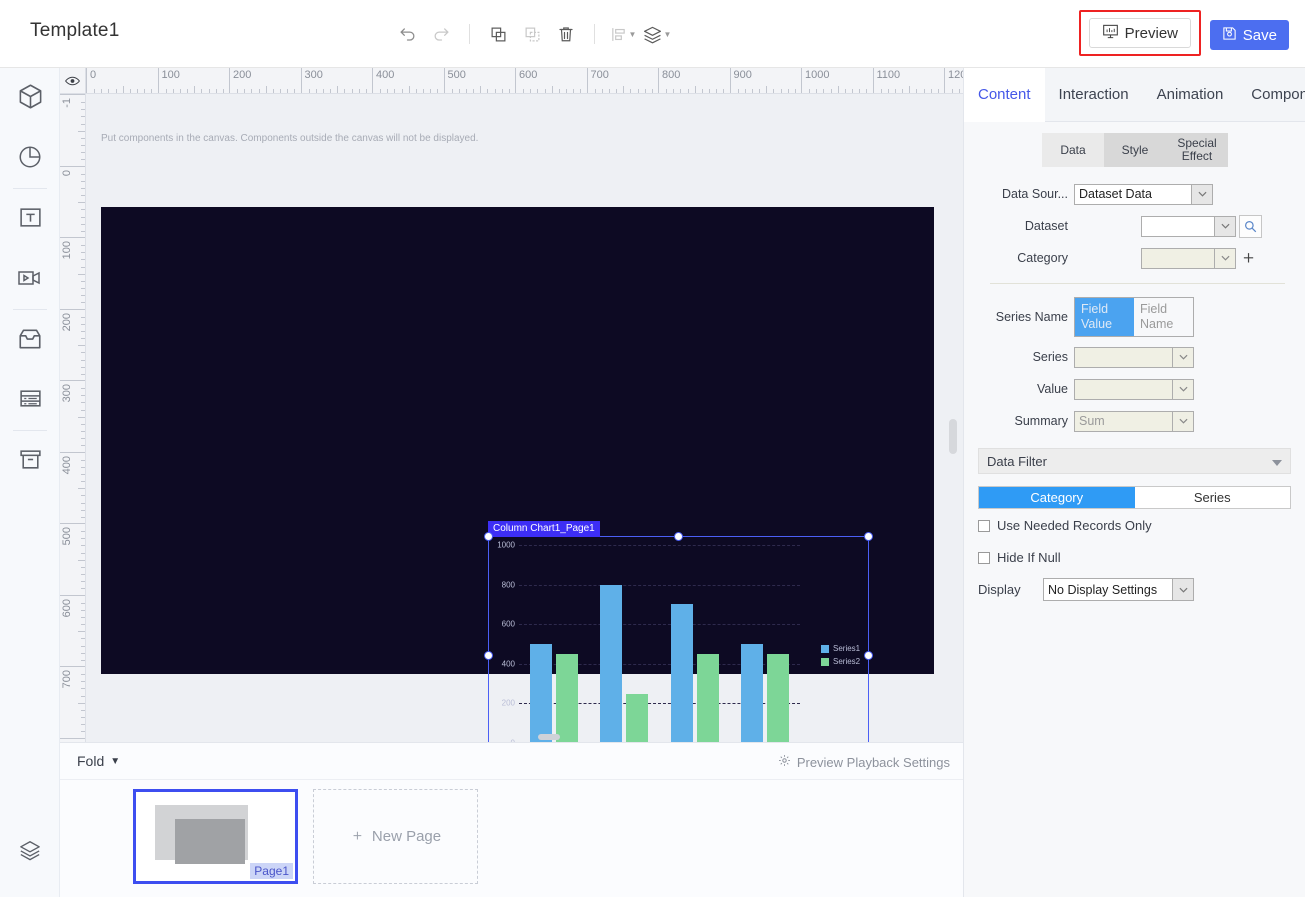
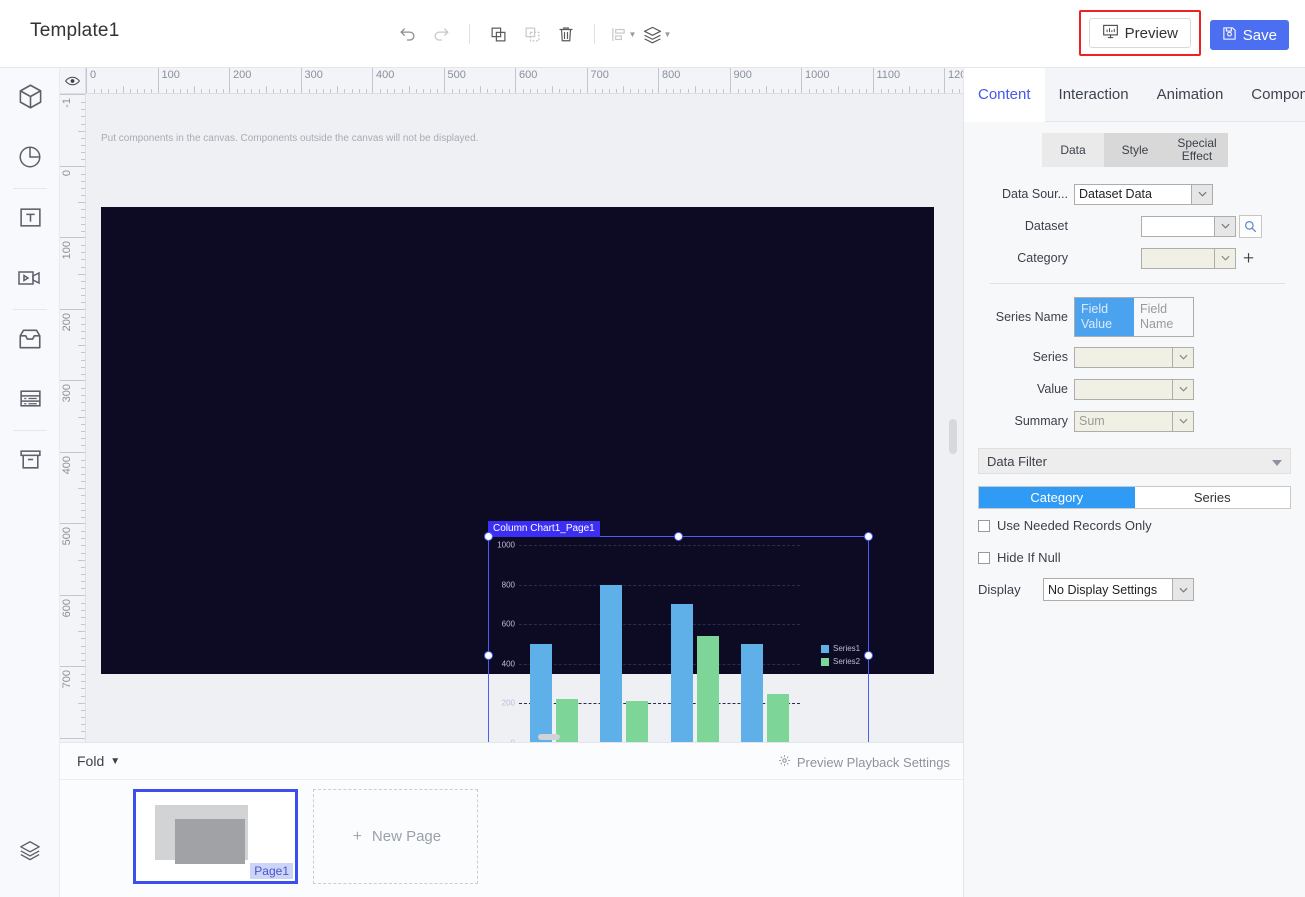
Series2/Axis labelA: 450 -> 220
Series2/Axis labelB: 250 -> 210
Series2/Axis labelC: 450 -> 540
Series2/Axis labelD: 450 -> 250
